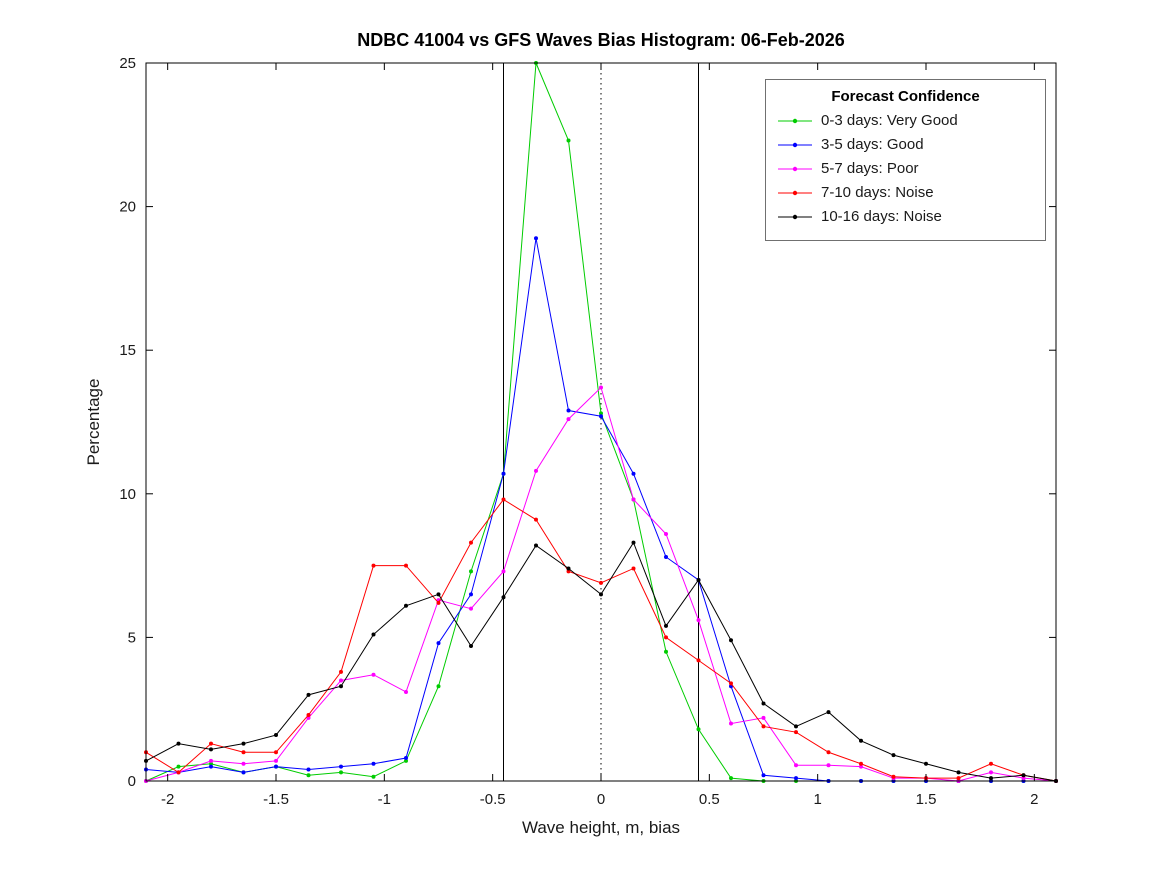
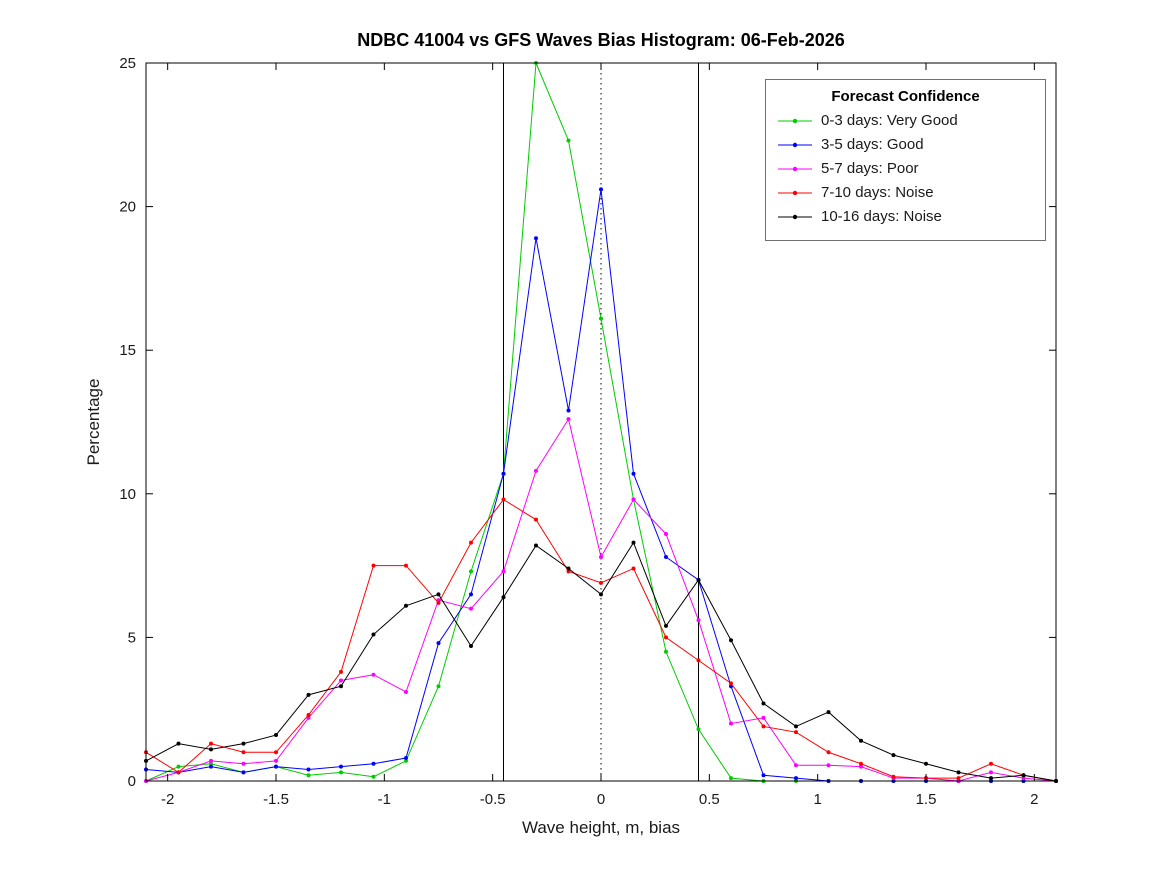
0-3 days: Very Good/0: 12,8 -> 16,1
3-5 days: Good/0: 12,7 -> 20,6
5-7 days: Poor/0: 13,7 -> 7,8
